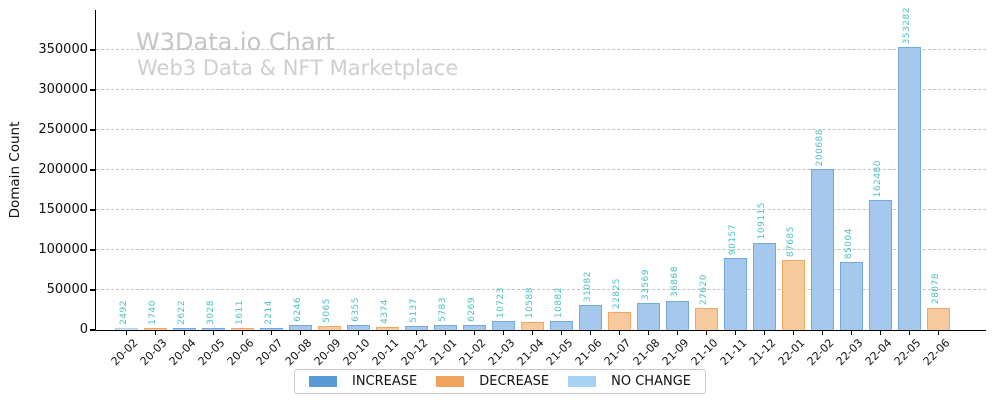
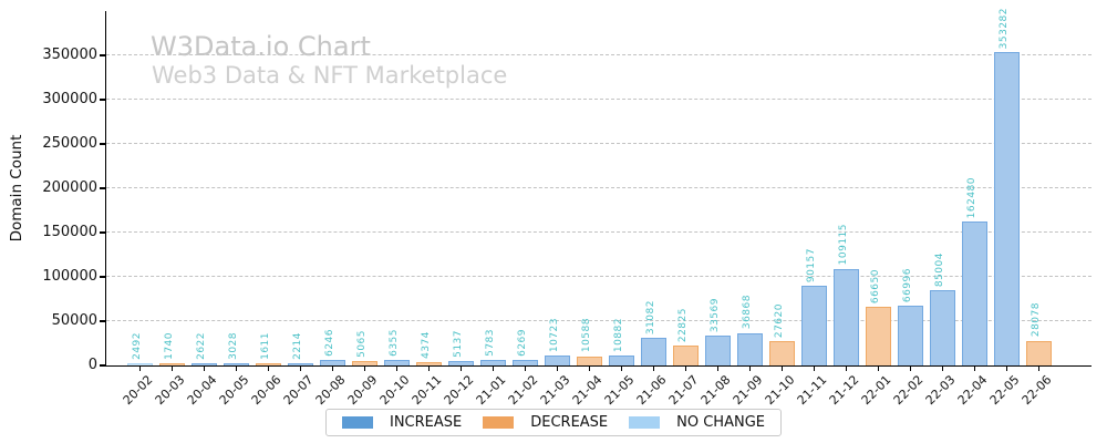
22-01: 87685 -> 66650
22-02: 200688 -> 66996
